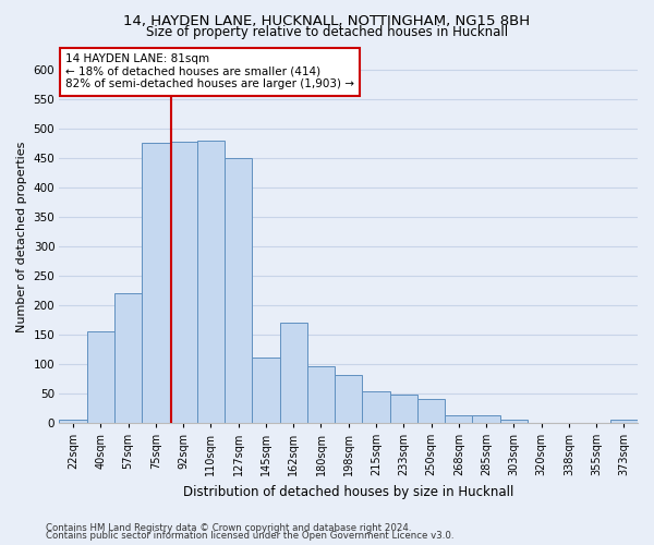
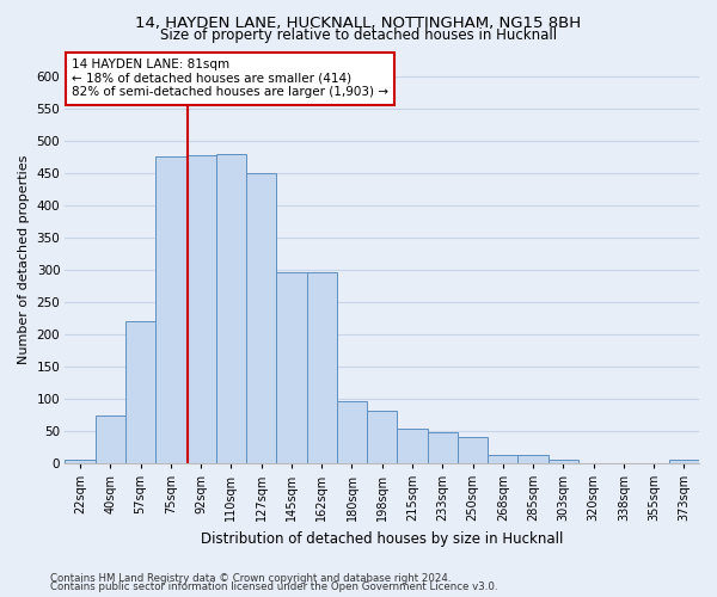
40sqm: 156 -> 73
145sqm: 110 -> 295
162sqm: 170 -> 295
